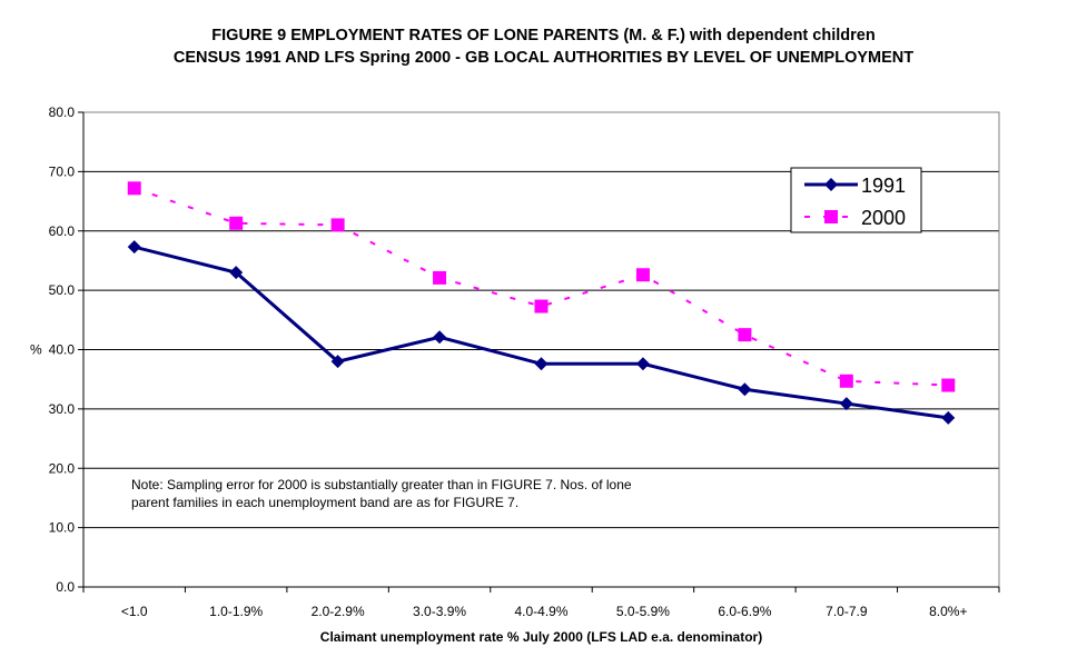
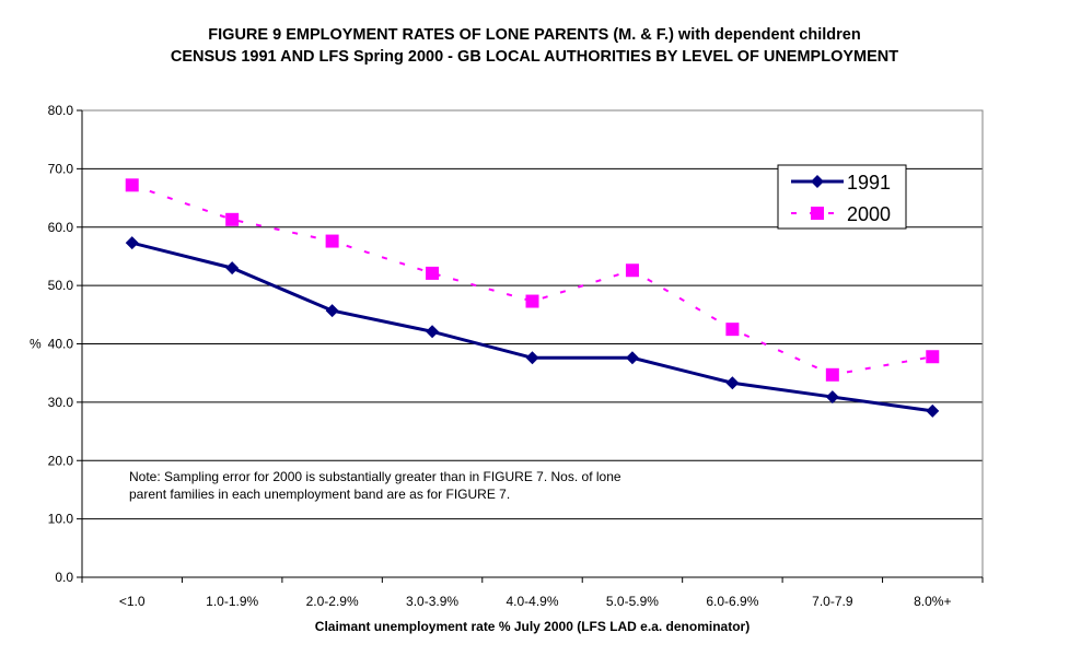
1991/2.0-2.9%: 38 -> 46
2000/2.0-2.9%: 61 -> 58
2000/8.0%+: 34 -> 38
